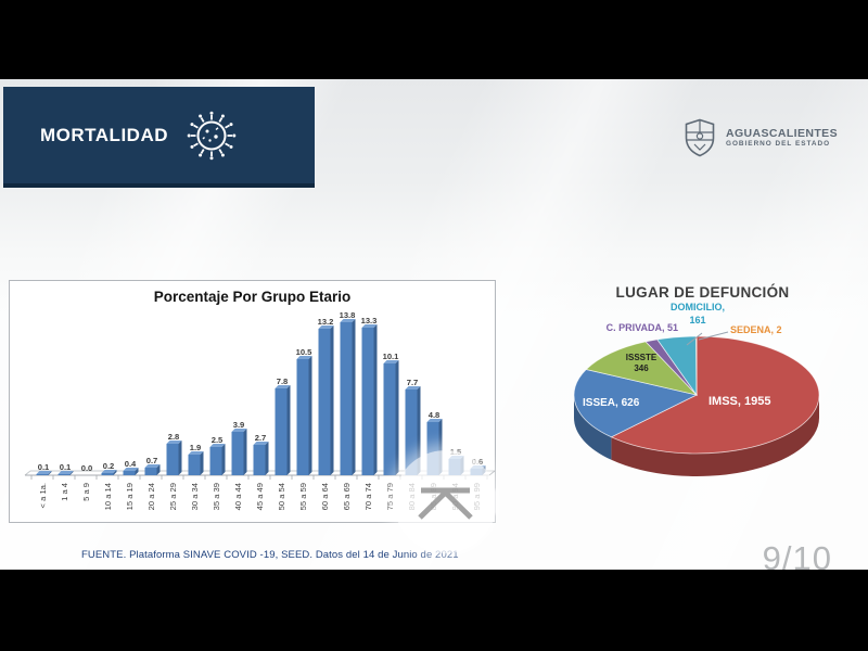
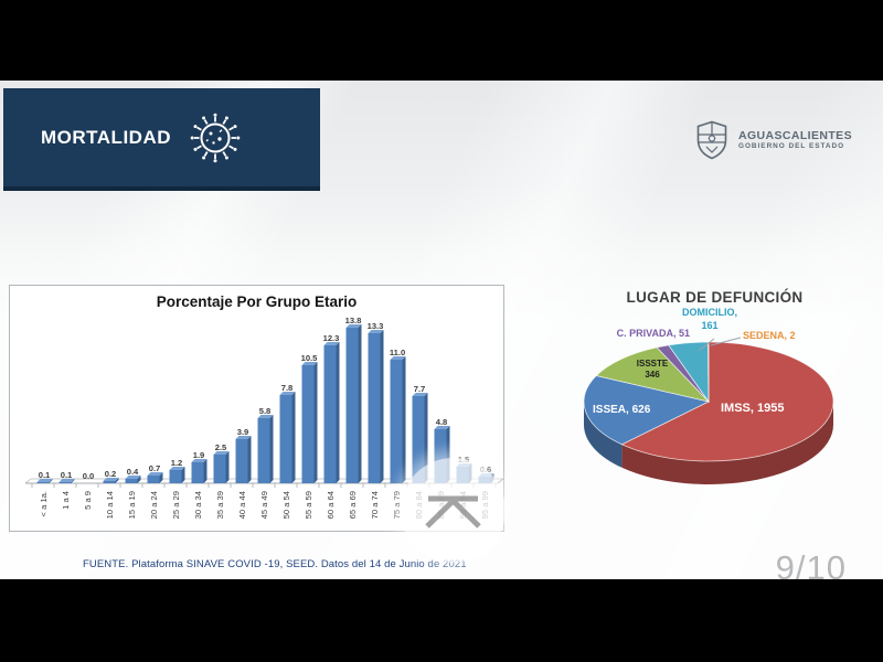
Porcentaje Por Grupo Etario/25 a 29: 2.8 -> 1.2
Porcentaje Por Grupo Etario/45 a 49: 2.7 -> 5.8
Porcentaje Por Grupo Etario/60 a 64: 13.2 -> 12.3
Porcentaje Por Grupo Etario/75 a 79: 10.1 -> 11.0
